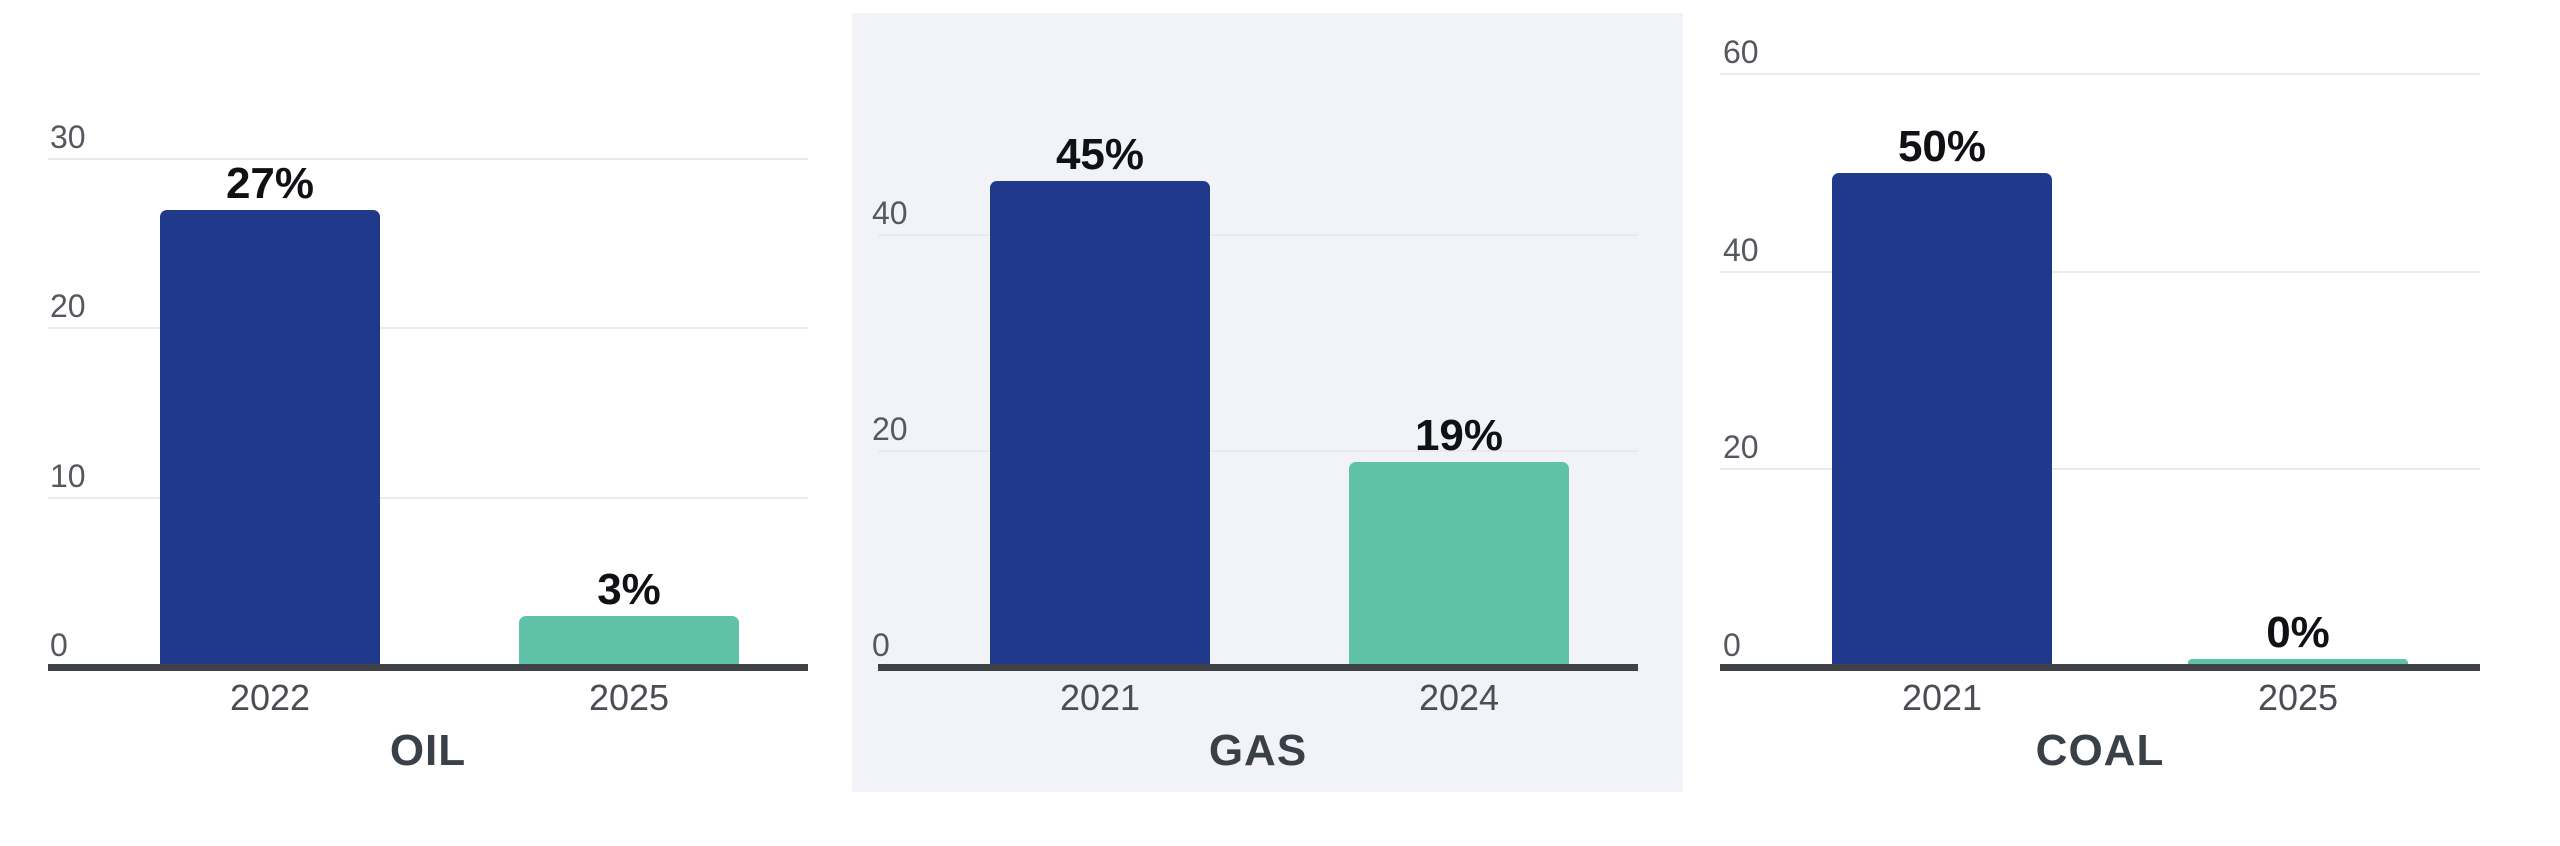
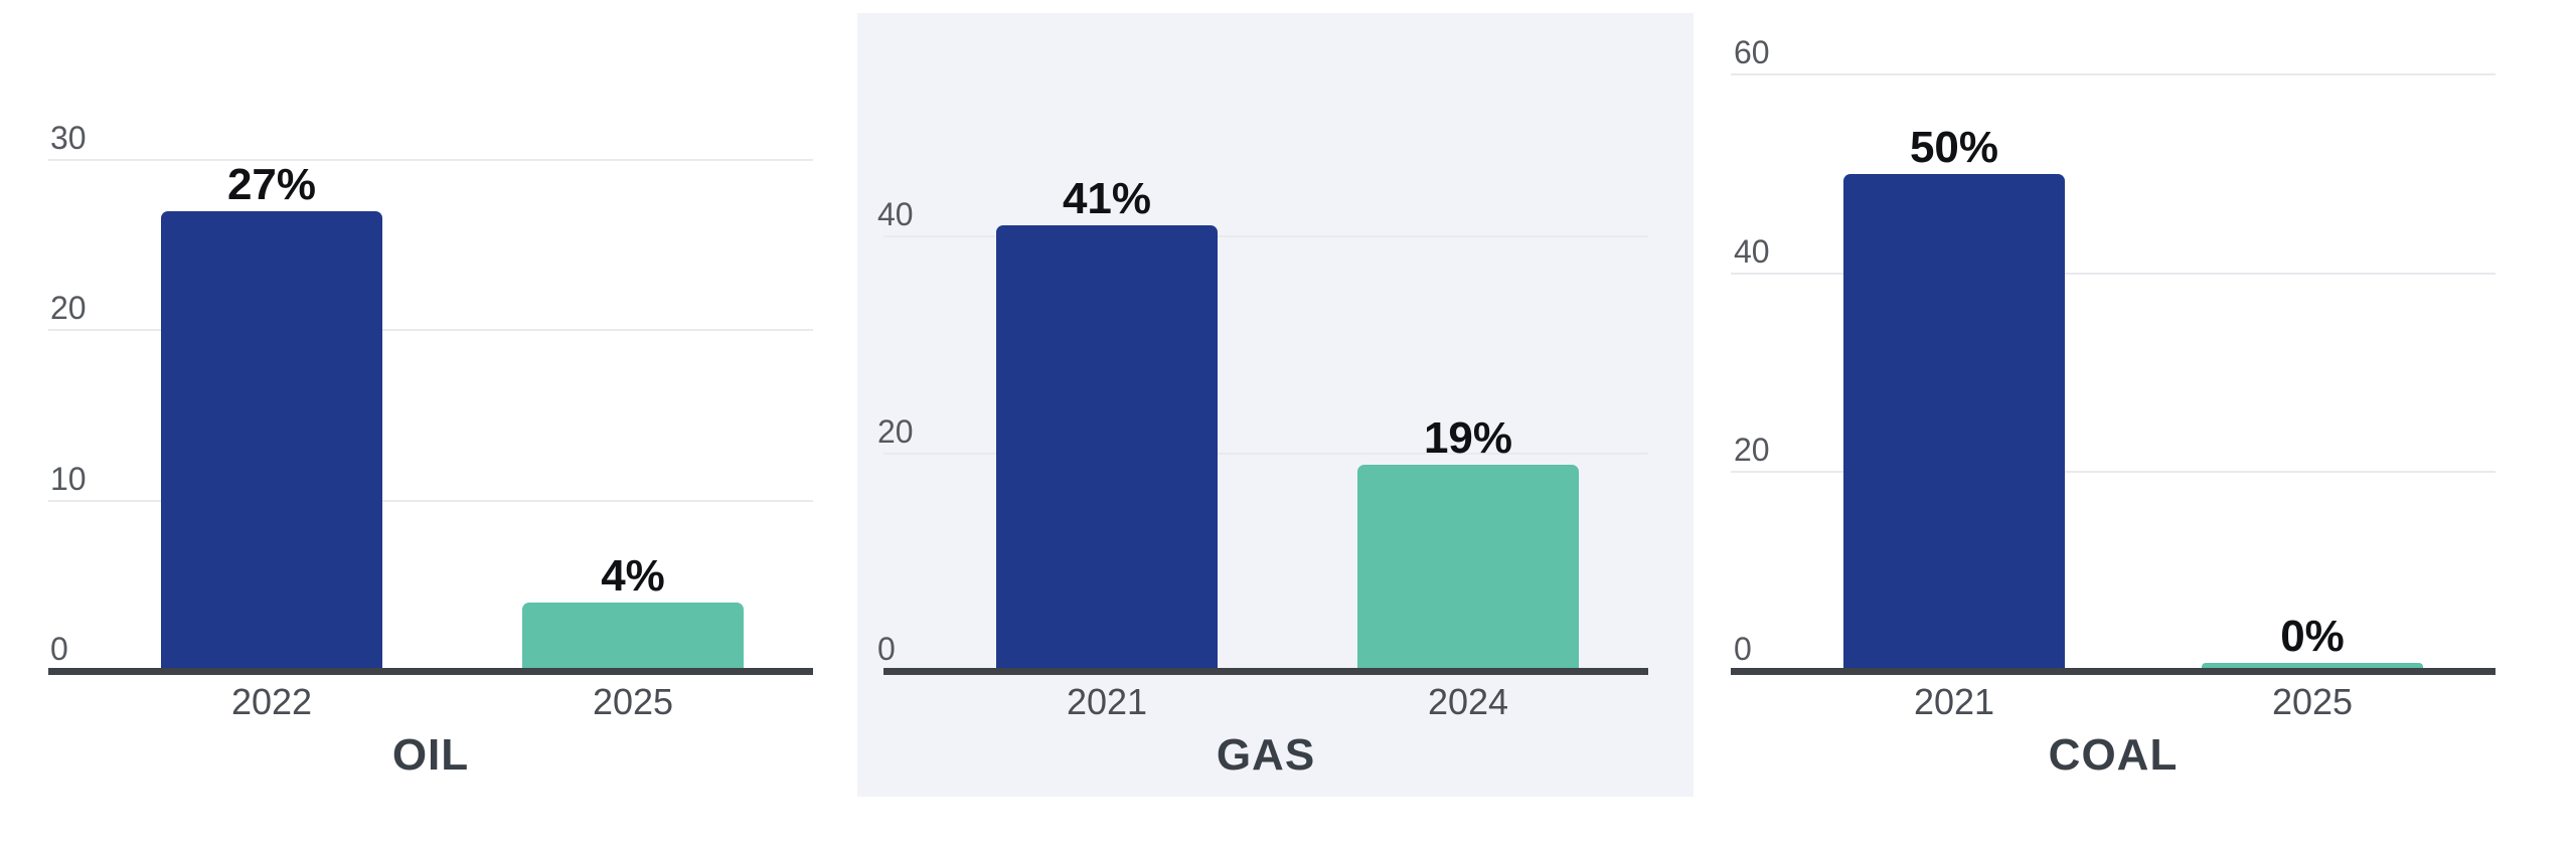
OIL/2025: 3% -> 4%
GAS/2021: 45% -> 41%
